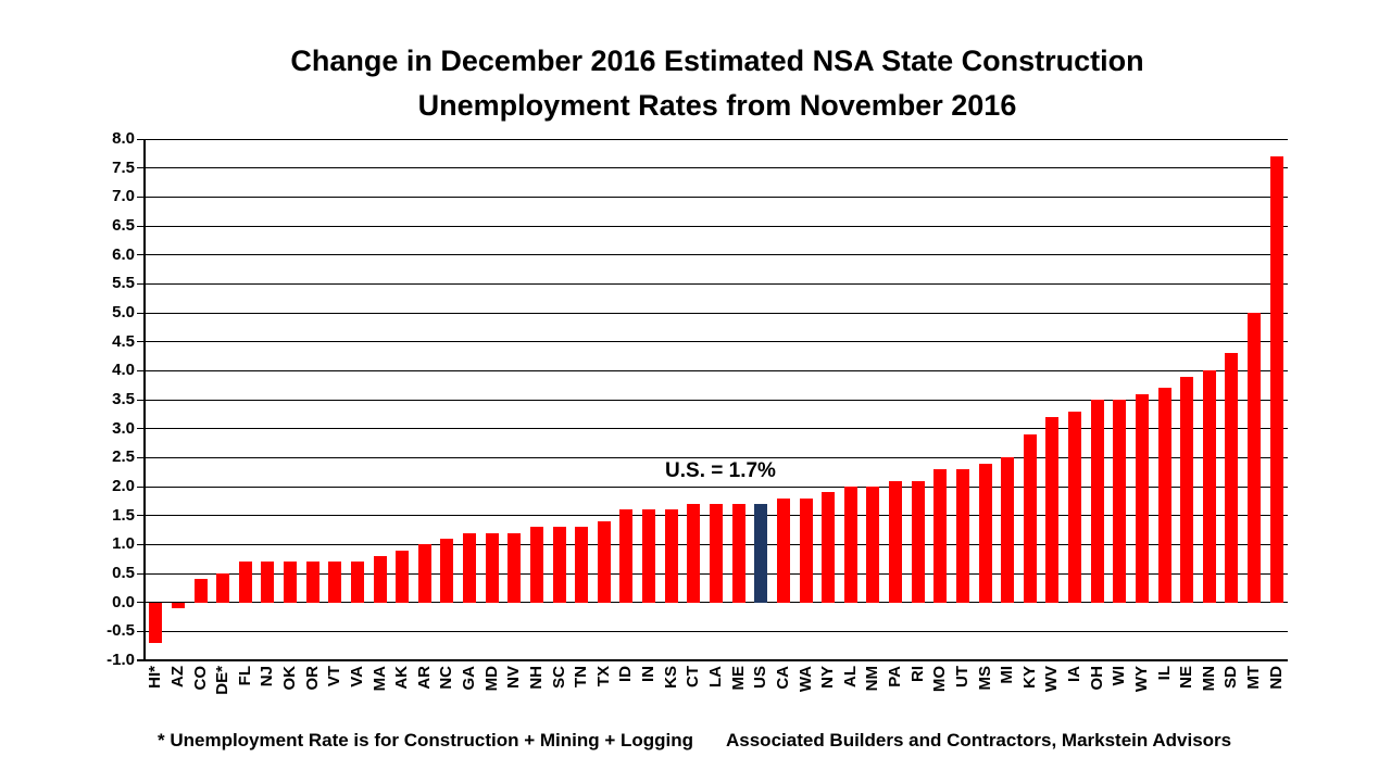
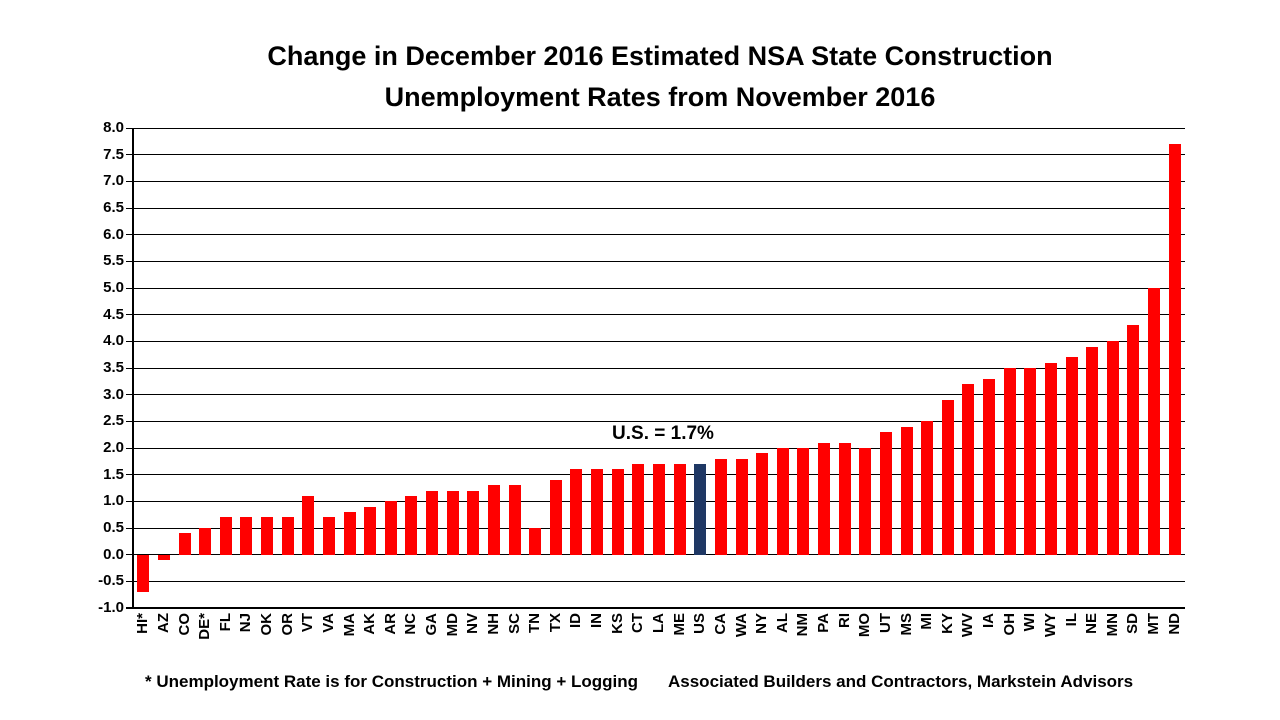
VT: 0.7 -> 1.1
TN: 1.3 -> 0.5
MO: 2.3 -> 2.0
